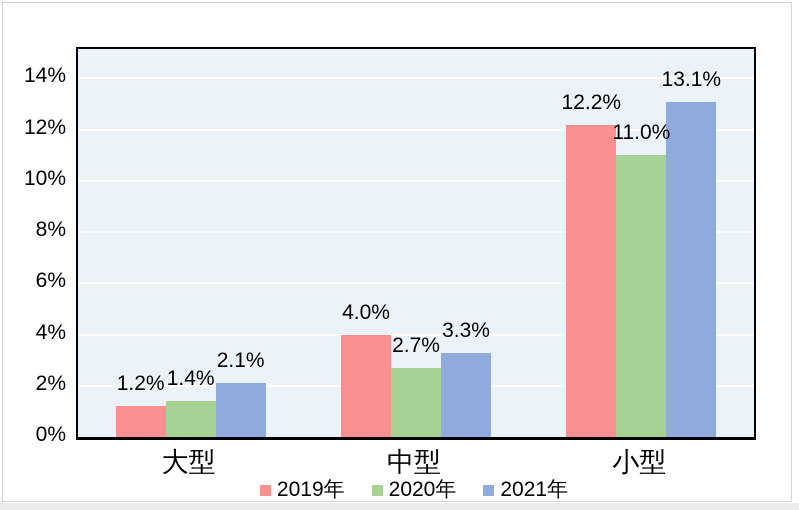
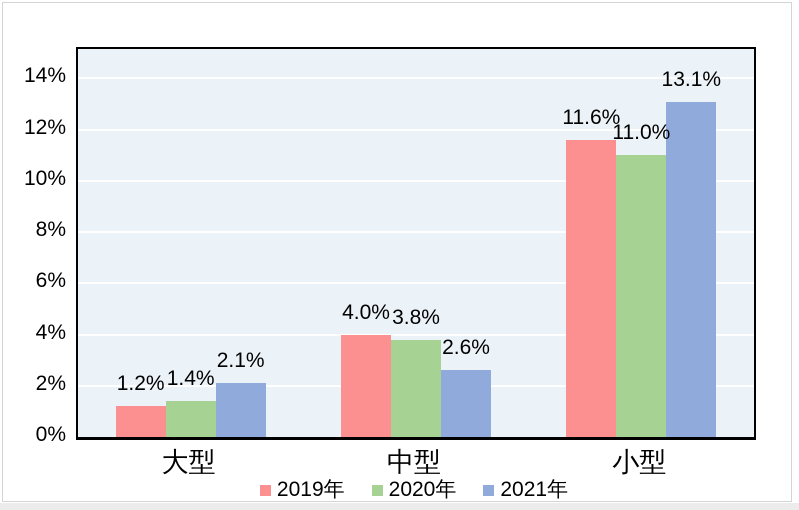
2020年/中型: 2.7% -> 3.8%
2021年/中型: 3.3% -> 2.6%
2019年/小型: 12.2% -> 11.6%
